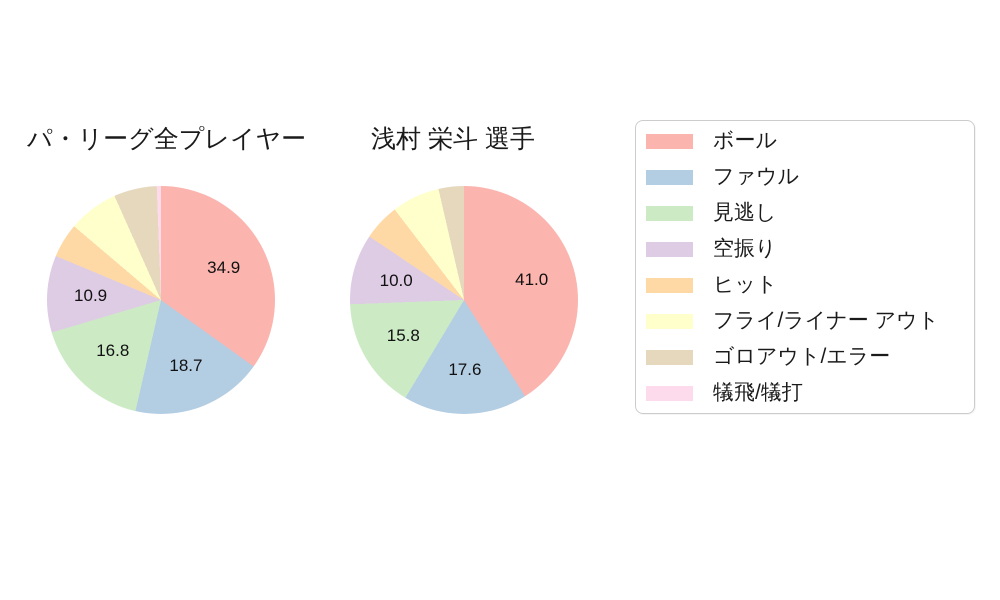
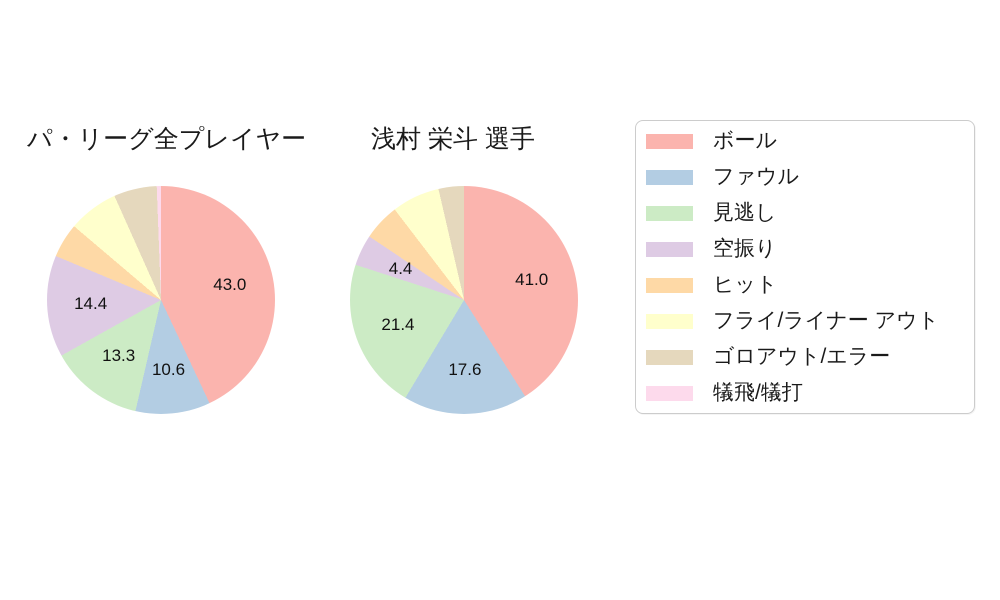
パ・リーグ全プレイヤー/ボール: 34.9 -> 43.0
パ・リーグ全プレイヤー/ファウル: 18.7 -> 10.6
パ・リーグ全プレイヤー/見逃し: 16.8 -> 13.3
パ・リーグ全プレイヤー/空振り: 10.9 -> 14.4
浅村 栄斗 選手/見逃し: 15.8 -> 21.4
浅村 栄斗 選手/空振り: 10.0 -> 4.4
